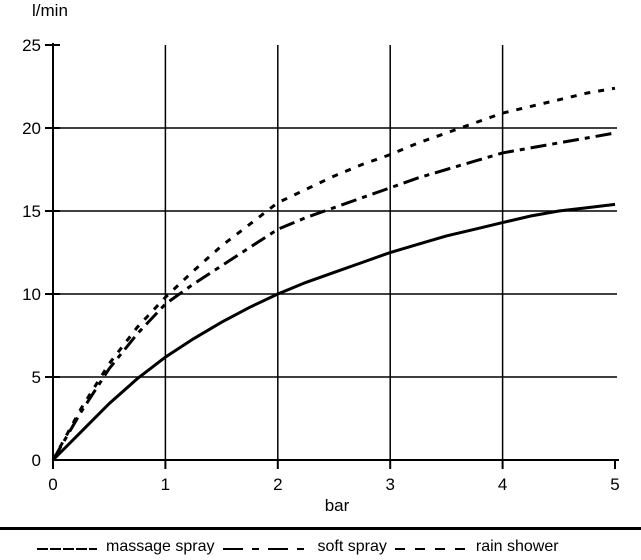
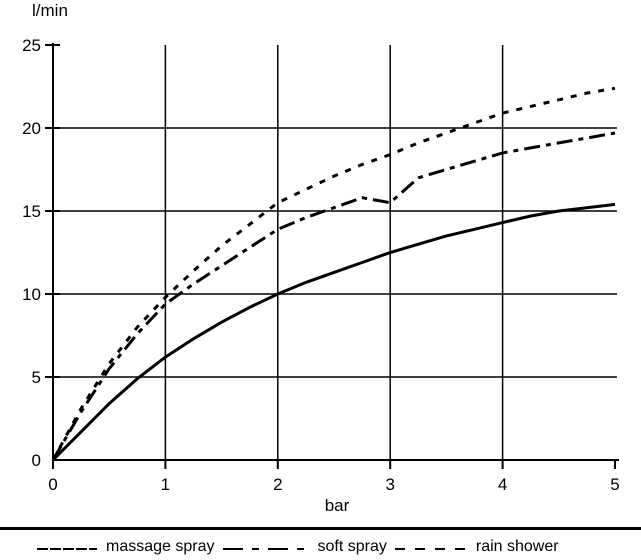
soft spray/3: 16.4 -> 15.5
